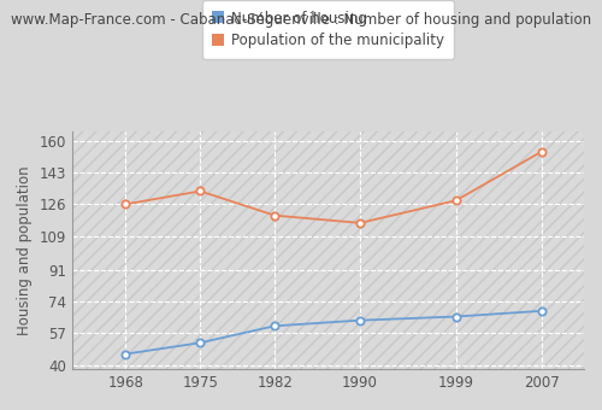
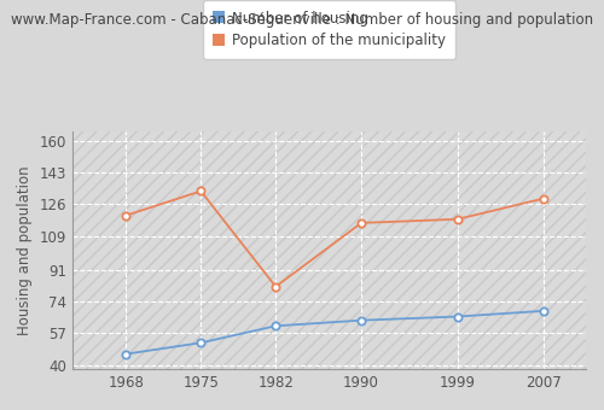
Population of the municipality/1968: 126 -> 120
Population of the municipality/1982: 120 -> 82
Population of the municipality/1999: 128 -> 118
Population of the municipality/2007: 154 -> 129
